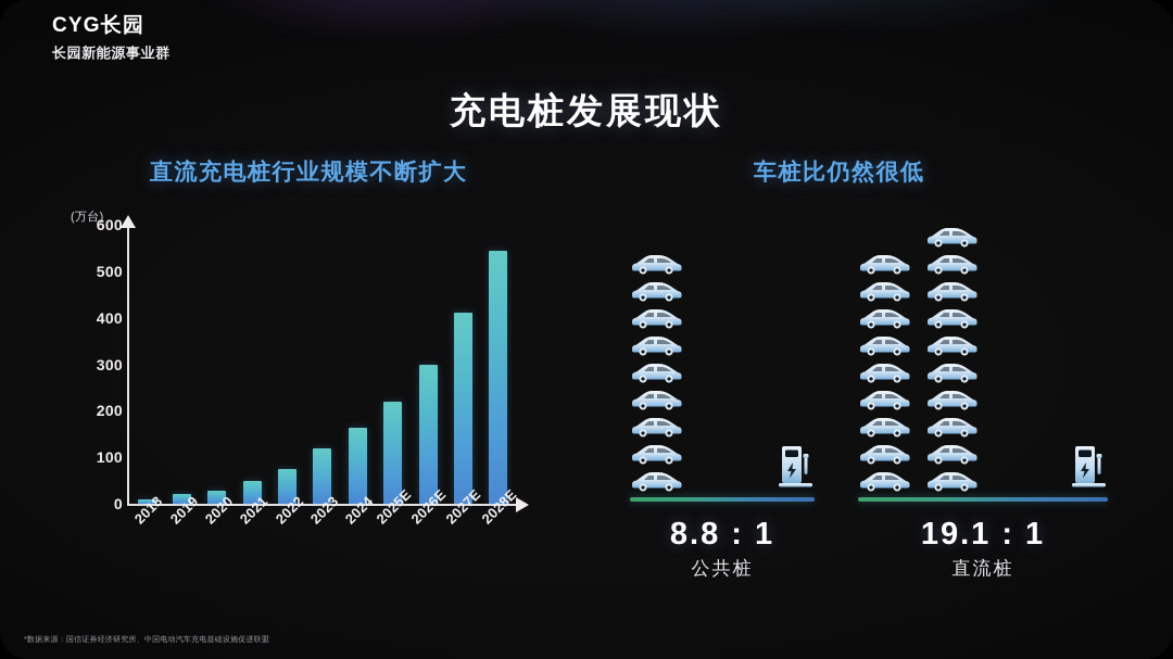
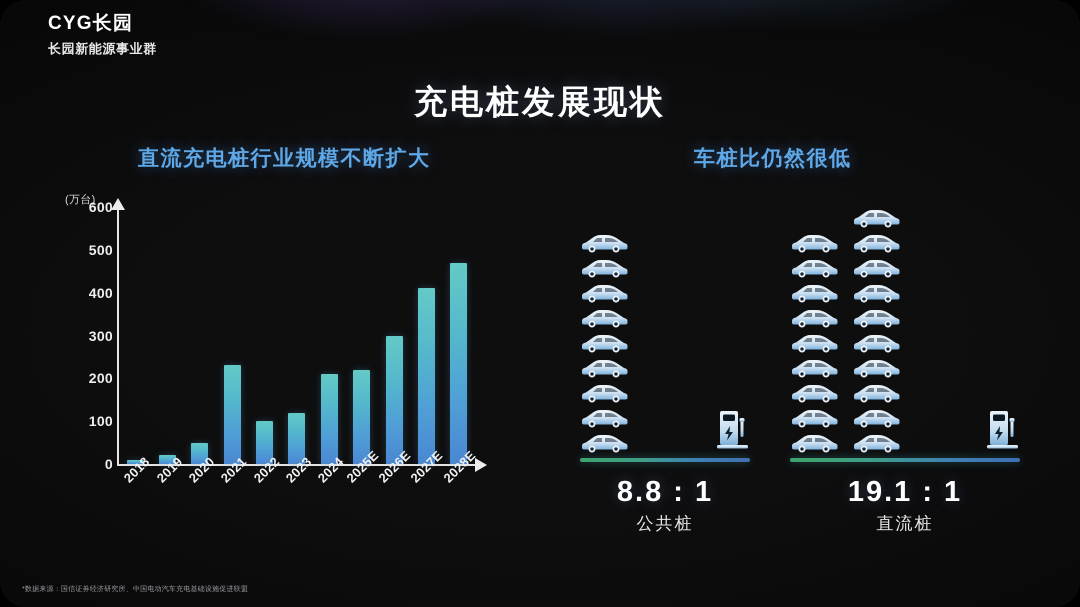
2020: 30 -> 50
2021: 50 -> 230
2022: 80 -> 100
2024: 160 -> 210
2028E: 540 -> 470
